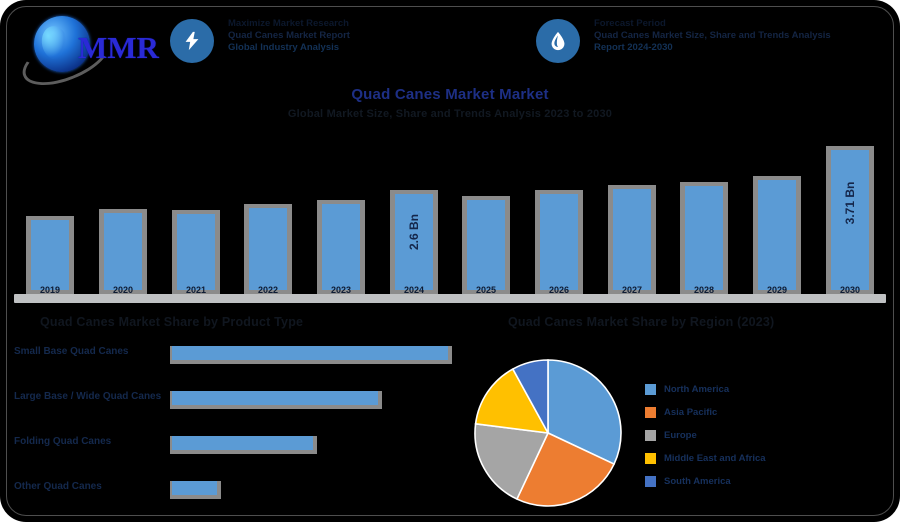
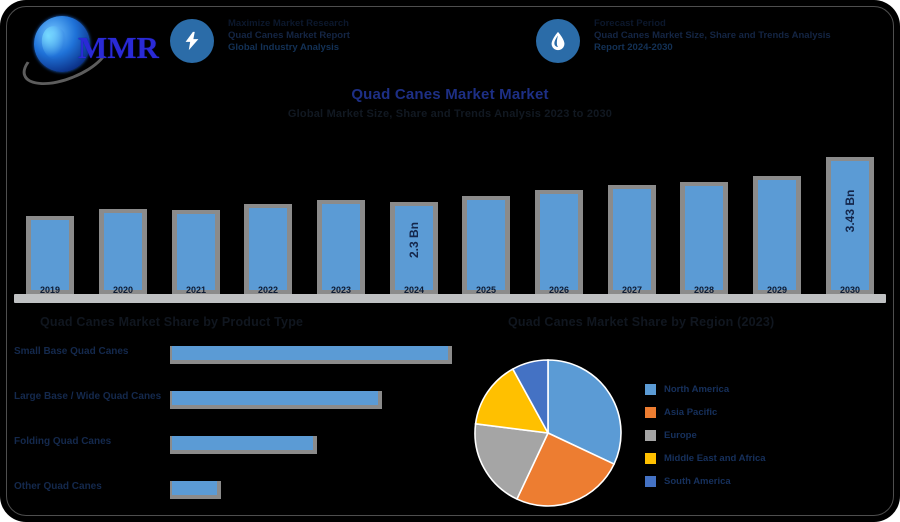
Quad Canes Market Market/2024: 2.6 -> 2.3
Quad Canes Market Market/2030: 3.71 -> 3.43
